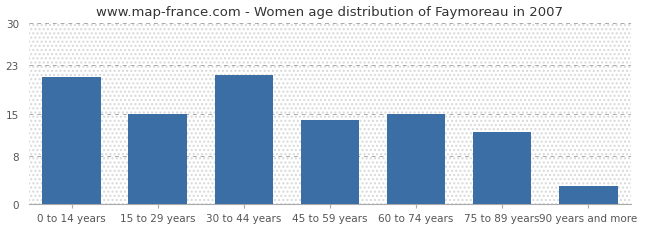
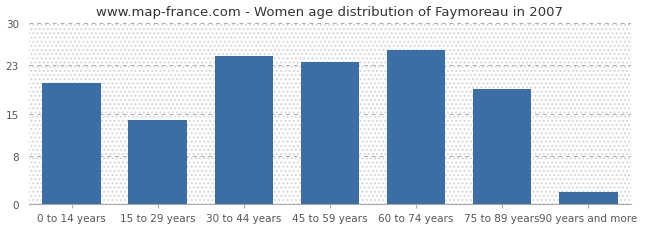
0 to 14 years: 21.0 -> 20.0
15 to 29 years: 15.0 -> 14.0
30 to 44 years: 21.4 -> 24.5
45 to 59 years: 14.0 -> 23.5
60 to 74 years: 15.0 -> 25.5
75 to 89 years: 12.0 -> 19.0
90 years and more: 3.0 -> 2.0
